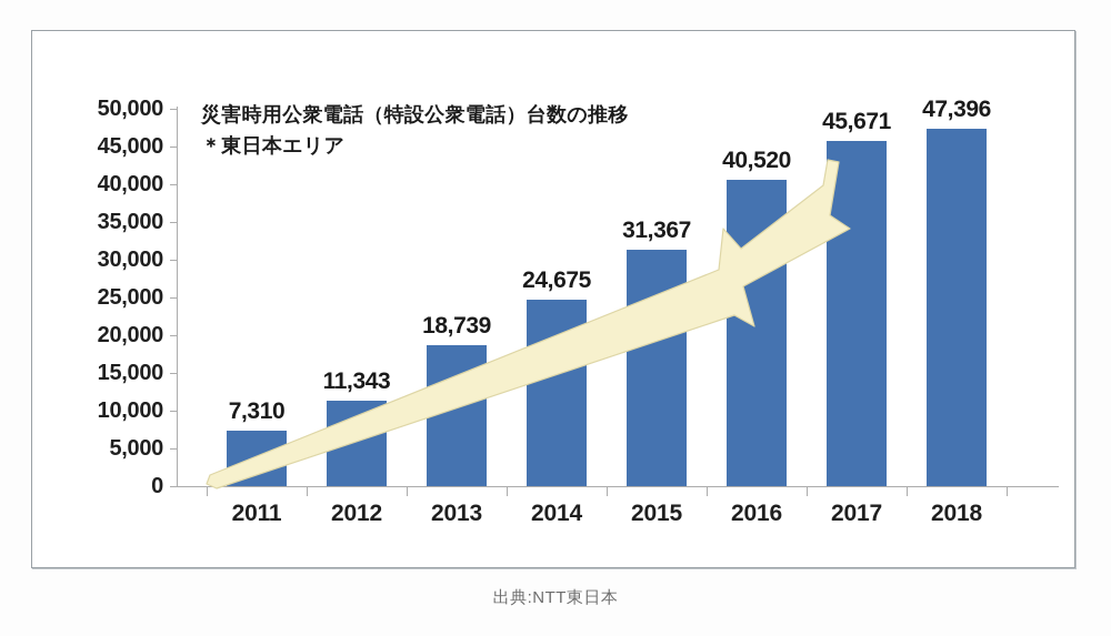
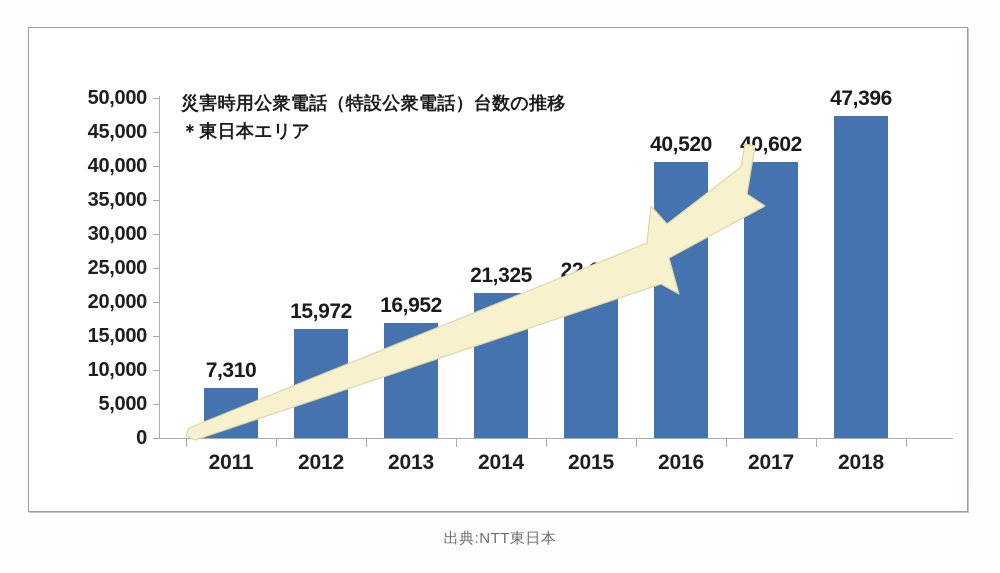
2012: 11,343 -> 15,972
2013: 18,739 -> 16,952
2014: 24,675 -> 21,325
2015: 31,367 -> 22,119
2017: 45,671 -> 40,602
